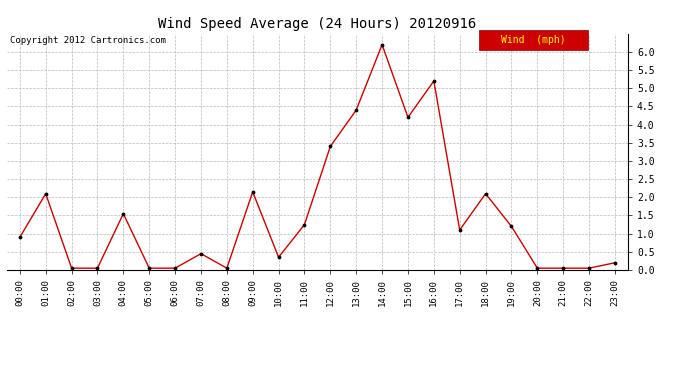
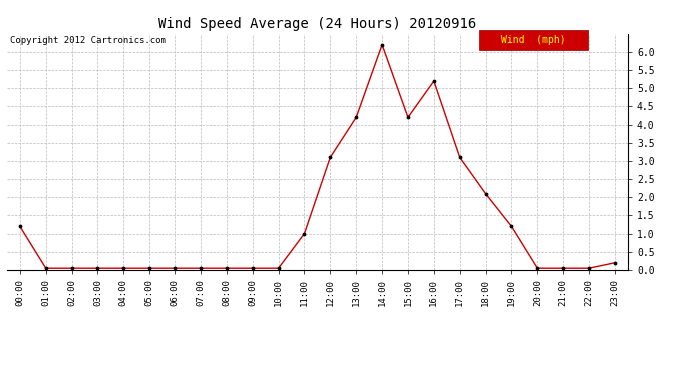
00:00: 0.90 -> 1.20
01:00: 2.10 -> 0.05
04:00: 1.55 -> 0.05
07:00: 0.45 -> 0.05
09:00: 2.15 -> 0.05
10:00: 0.35 -> 0.05
11:00: 1.25 -> 1.00
12:00: 3.40 -> 3.10
13:00: 4.40 -> 4.20
17:00: 1.10 -> 3.10
